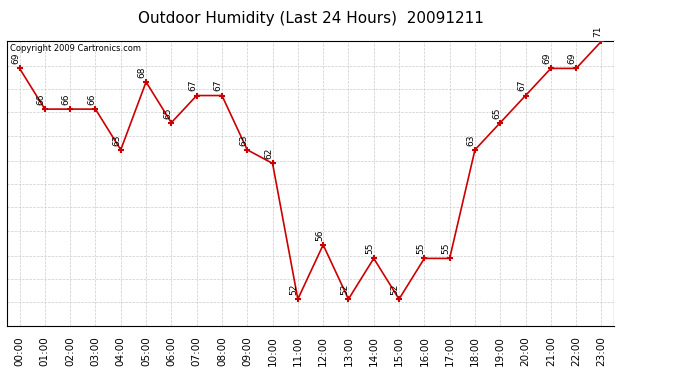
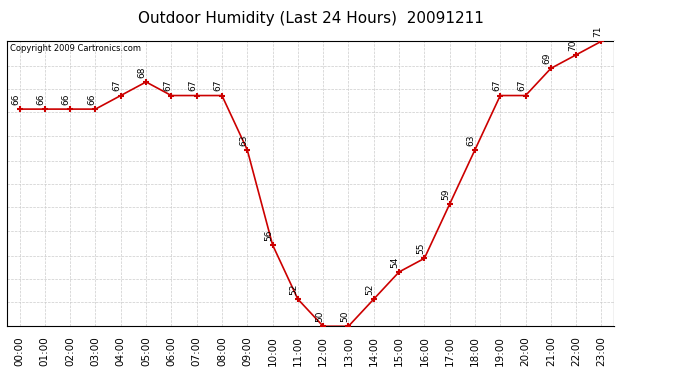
00:00: 69 -> 66
04:00: 63 -> 67
06:00: 65 -> 67
10:00: 62 -> 56
12:00: 56 -> 50
13:00: 52 -> 50
14:00: 55 -> 52
15:00: 52 -> 54
17:00: 55 -> 59
19:00: 65 -> 67
22:00: 69 -> 70
